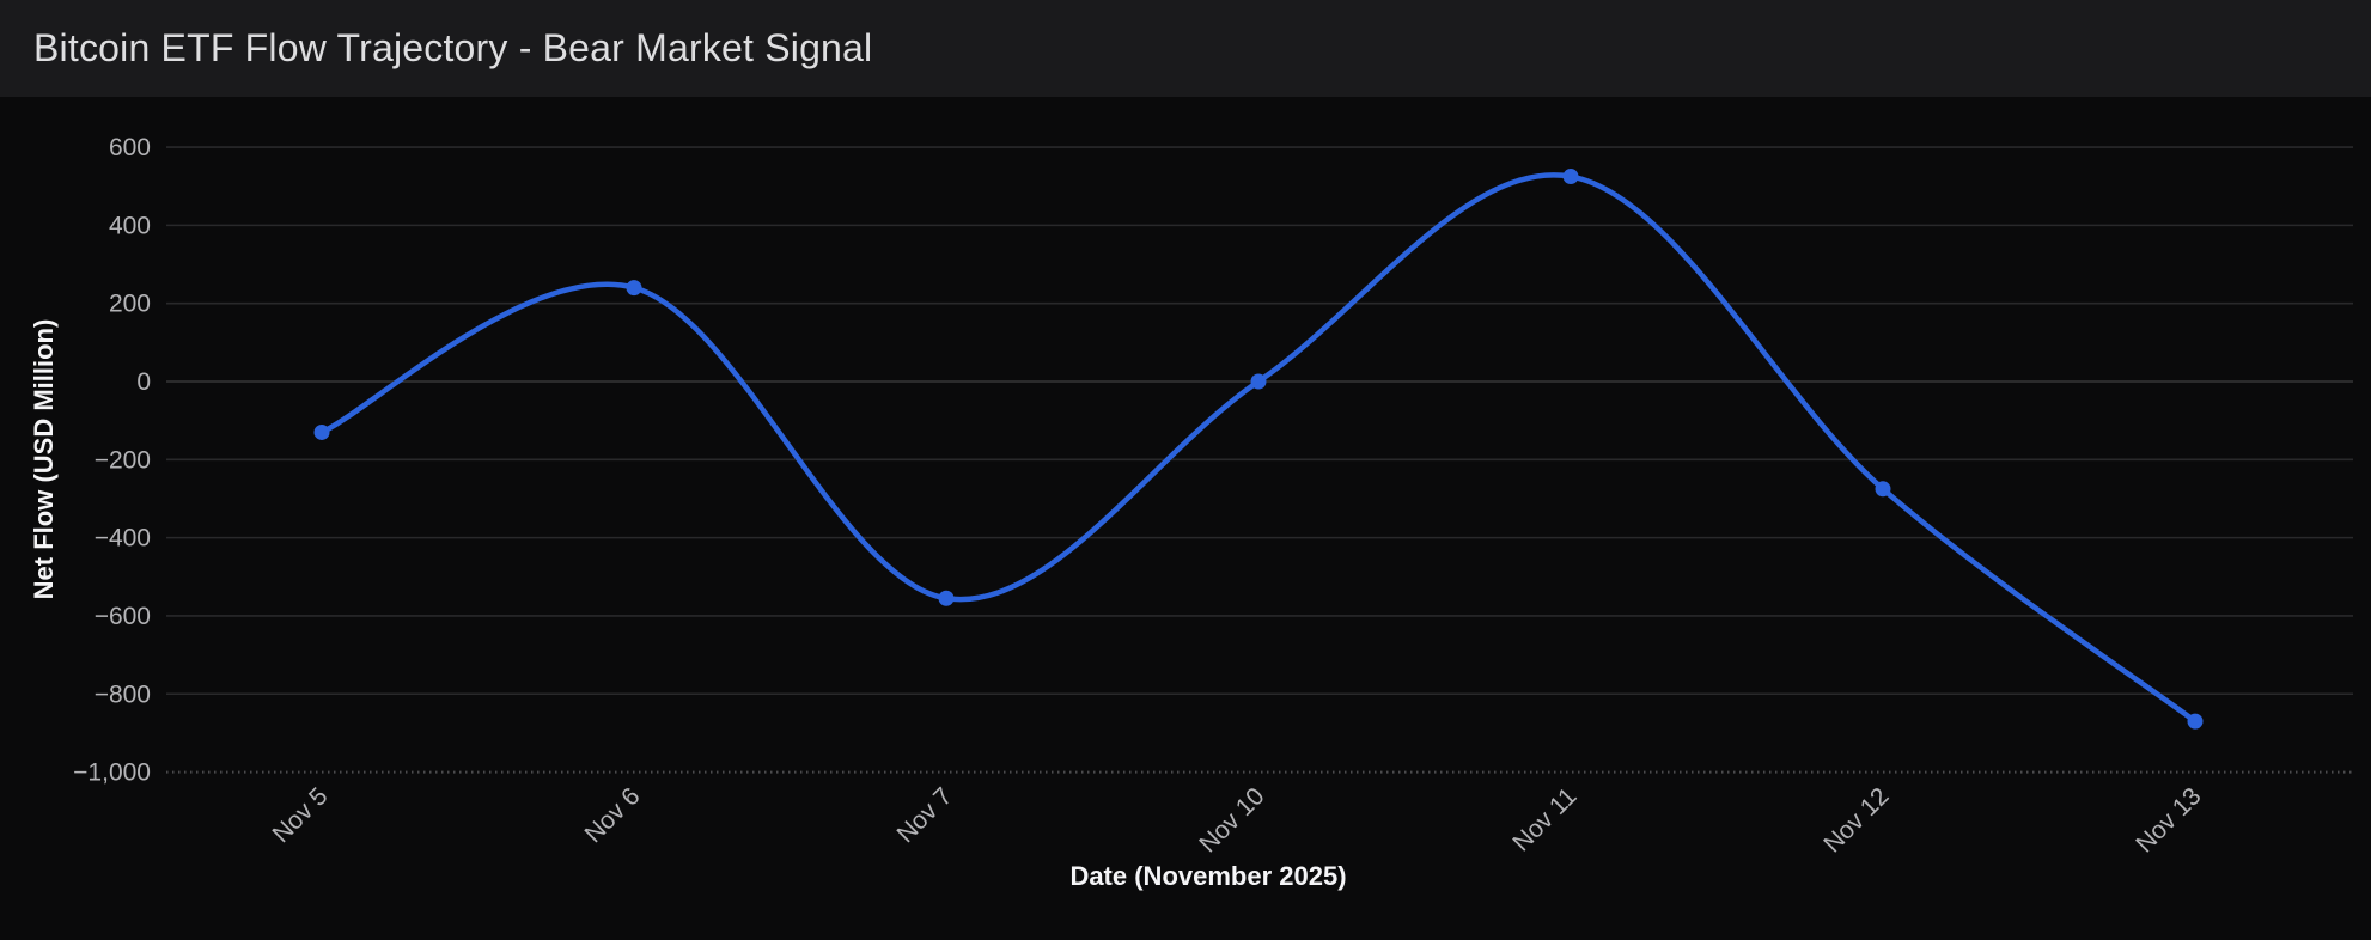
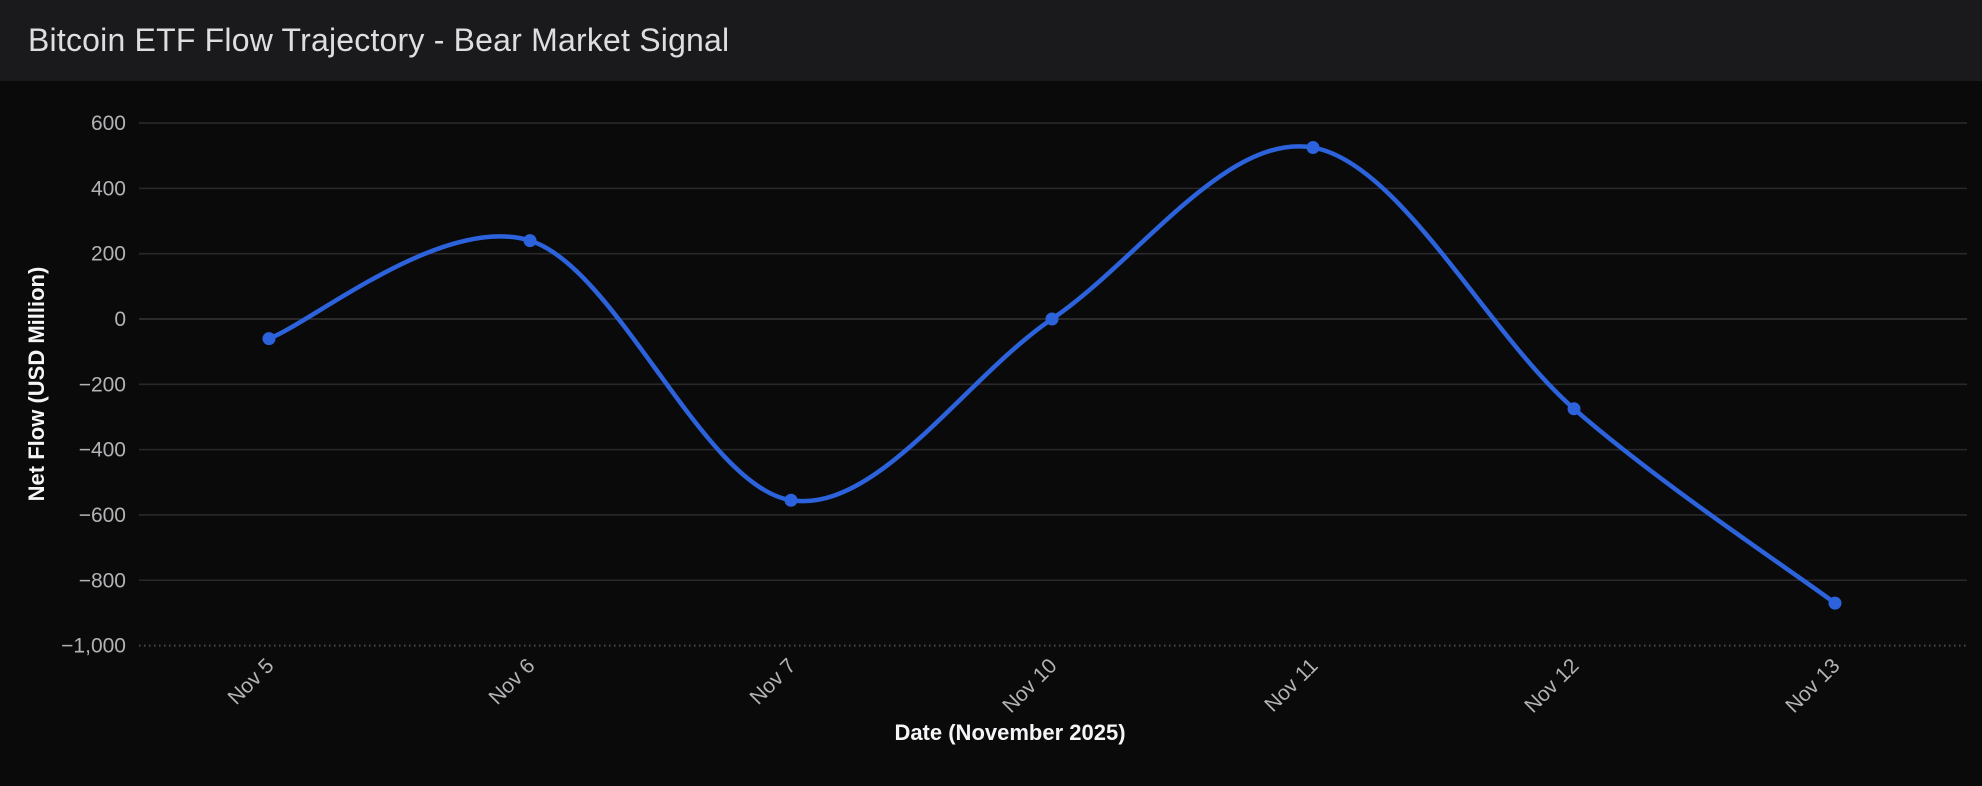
Nov 5: -130 -> -60
